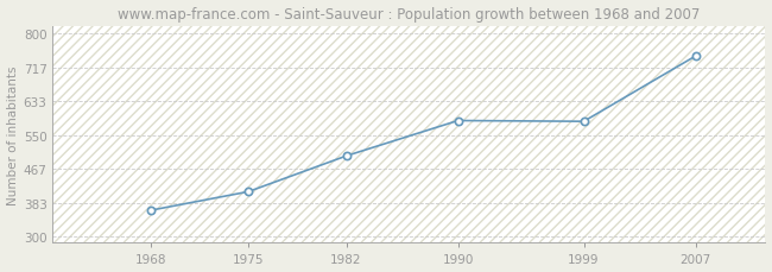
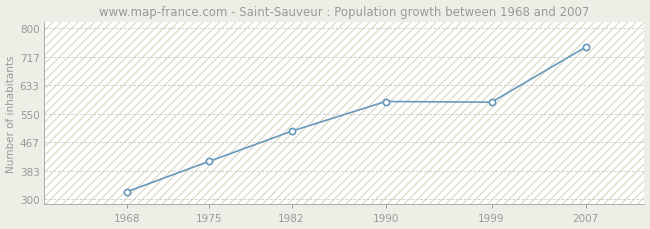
1968: 365 -> 322
